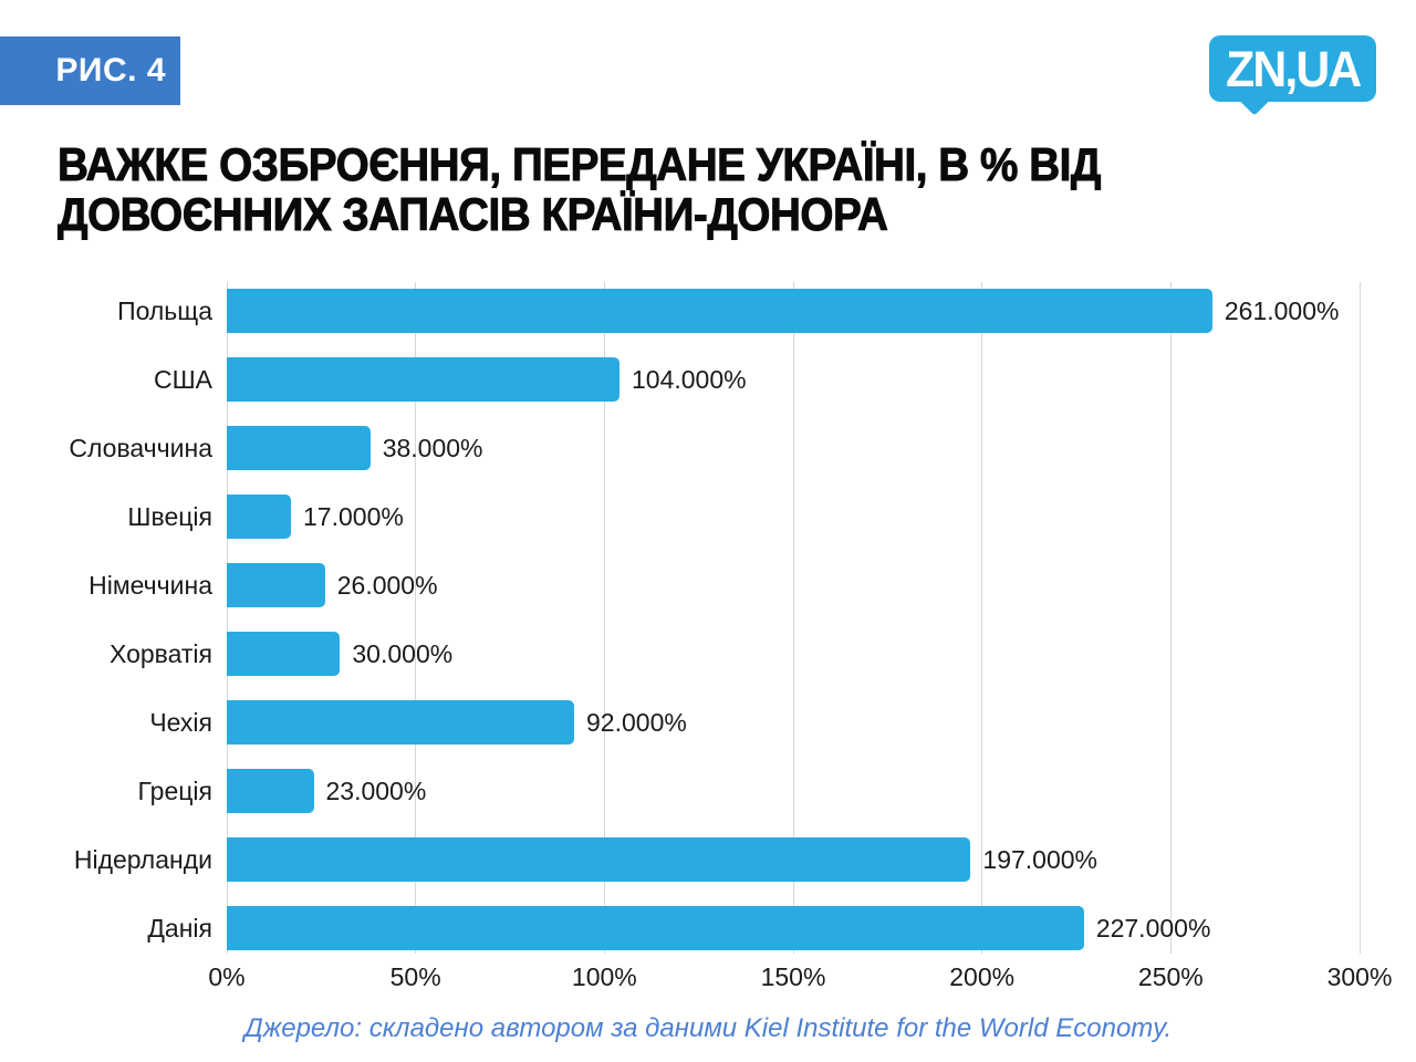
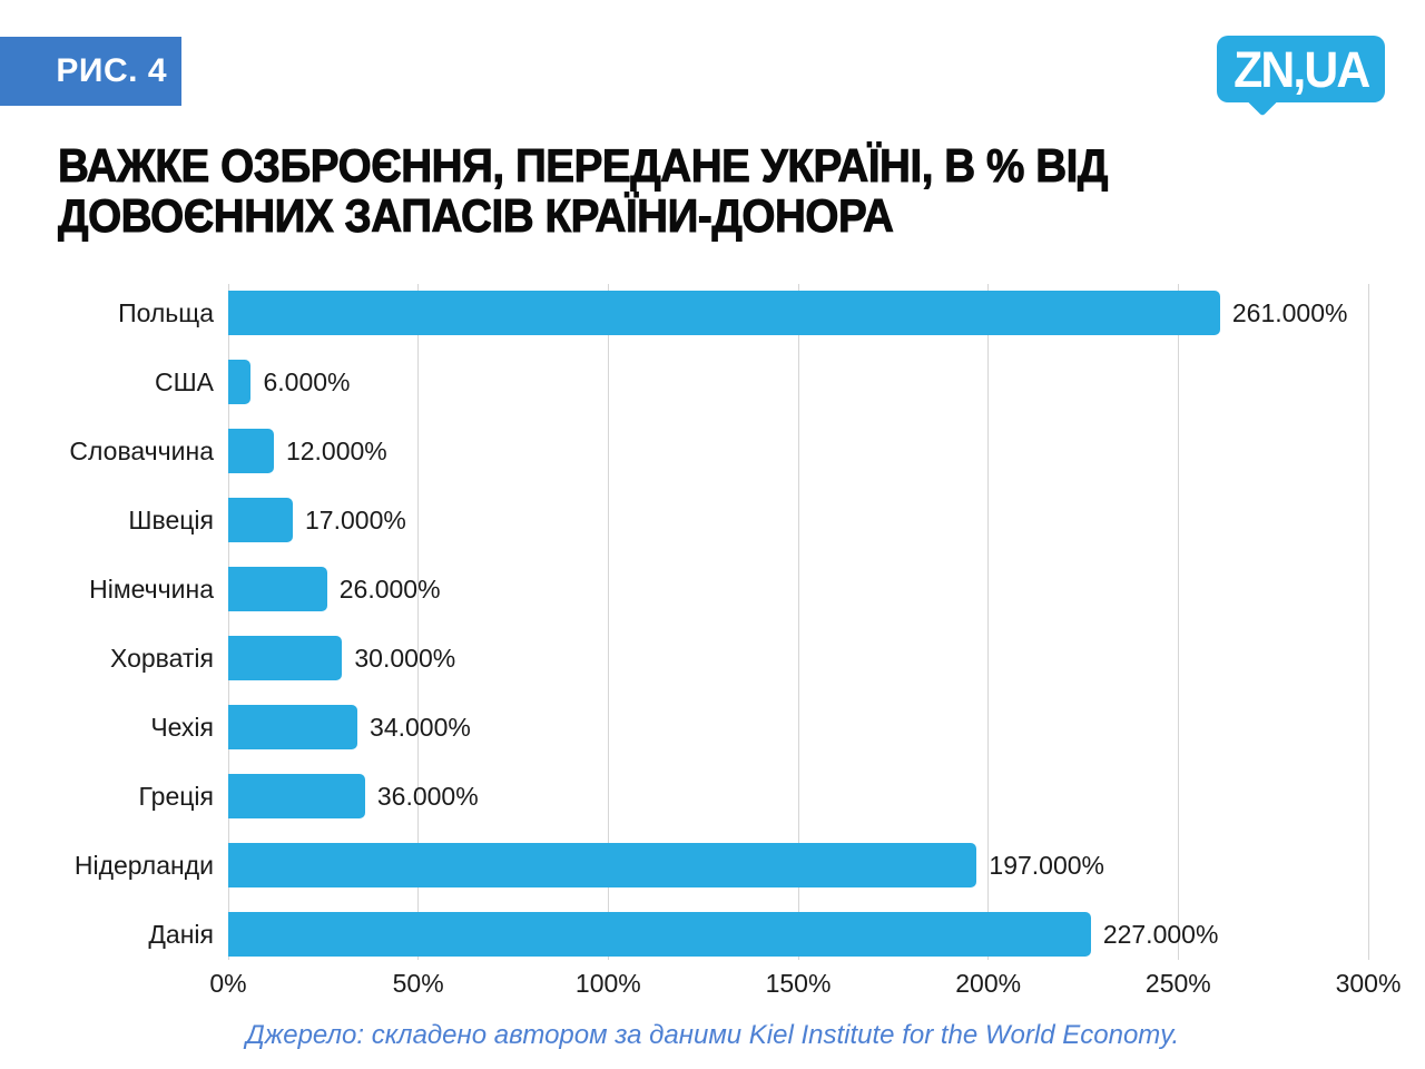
США: 104.000% -> 6.000%
Словаччина: 38.000% -> 12.000%
Чехія: 92.000% -> 34.000%
Греція: 23.000% -> 36.000%
